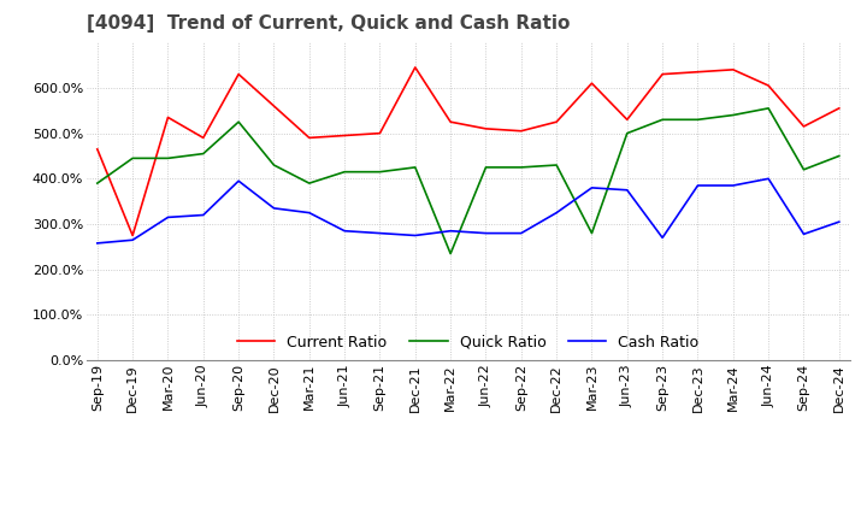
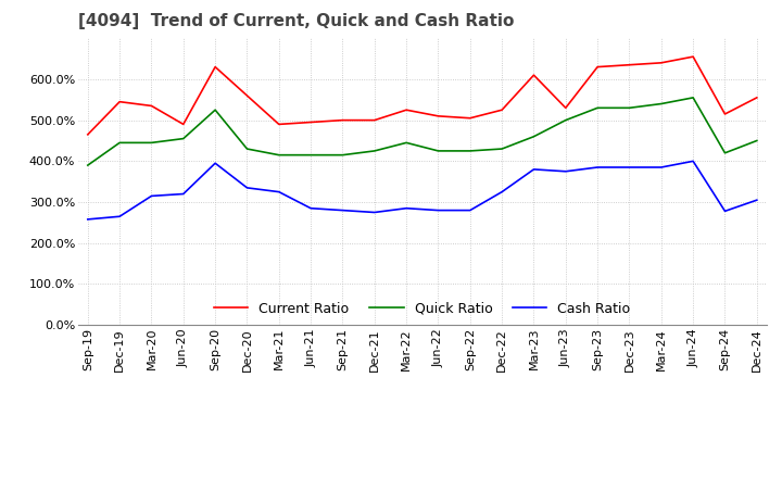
Current Ratio/Dec-19: 275% -> 545%
Quick Ratio/Mar-21: 390% -> 415%
Current Ratio/Dec-21: 645% -> 500%
Quick Ratio/Mar-22: 235% -> 445%
Quick Ratio/Mar-23: 280% -> 460%
Cash Ratio/Sep-23: 270% -> 385%
Current Ratio/Jun-24: 605% -> 655%
